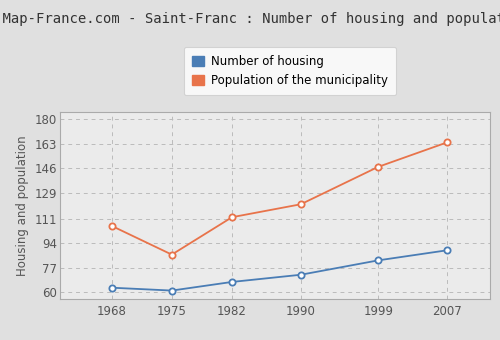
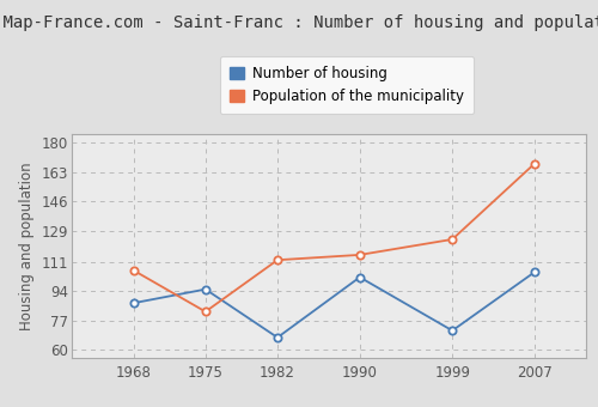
Number of housing/1968: 63 -> 87
Number of housing/1975: 61 -> 95
Population of the municipality/1975: 86 -> 82
Number of housing/1990: 72 -> 102
Population of the municipality/1990: 121 -> 115
Number of housing/1999: 82 -> 71
Population of the municipality/1999: 147 -> 124
Number of housing/2007: 89 -> 105
Population of the municipality/2007: 164 -> 168
